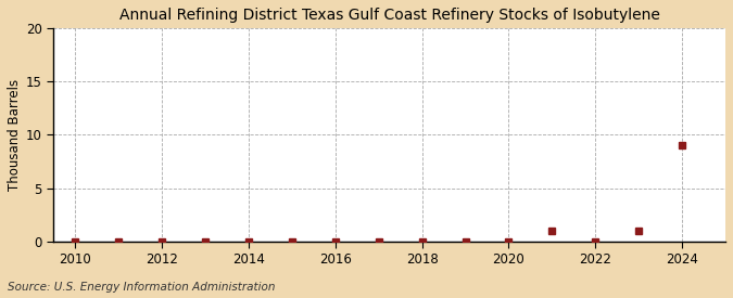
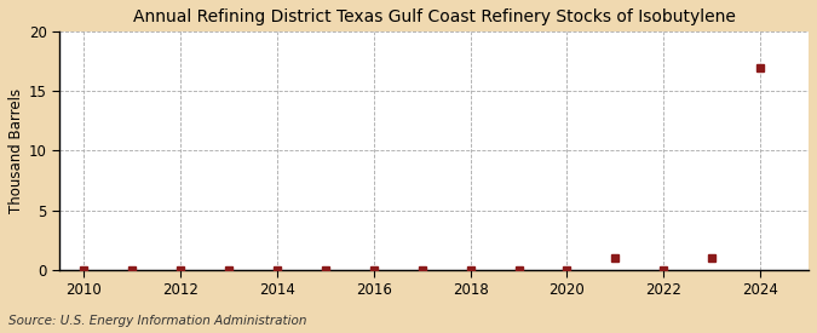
2024: 9 -> 17
